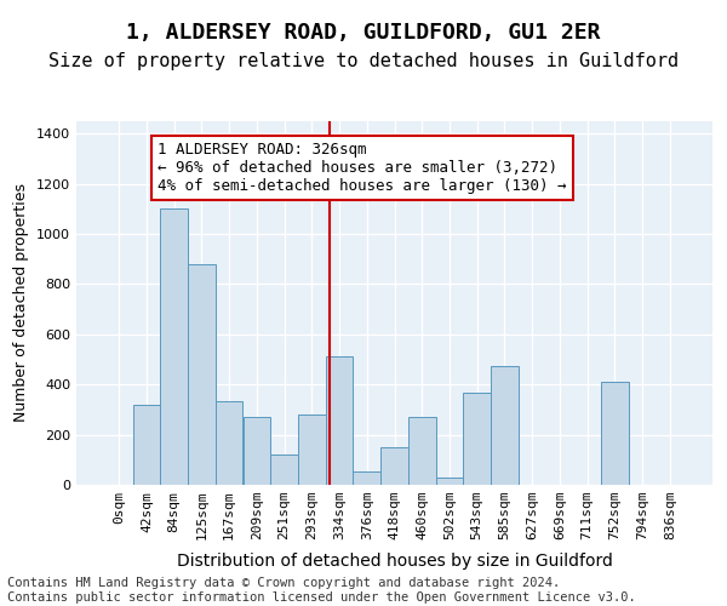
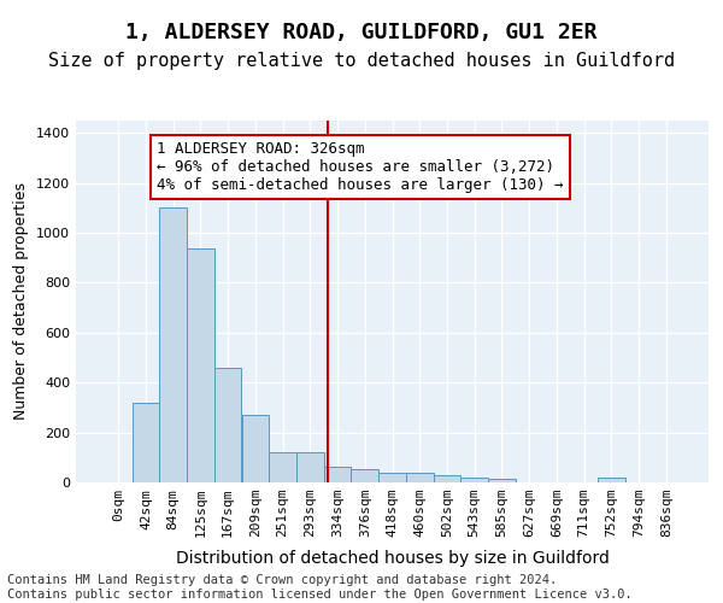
125sqm: 880 -> 940
167sqm: 335 -> 460
293sqm: 280 -> 120
334sqm: 510 -> 65
418sqm: 150 -> 40
460sqm: 270 -> 40
543sqm: 365 -> 20
585sqm: 475 -> 15
752sqm: 410 -> 20
